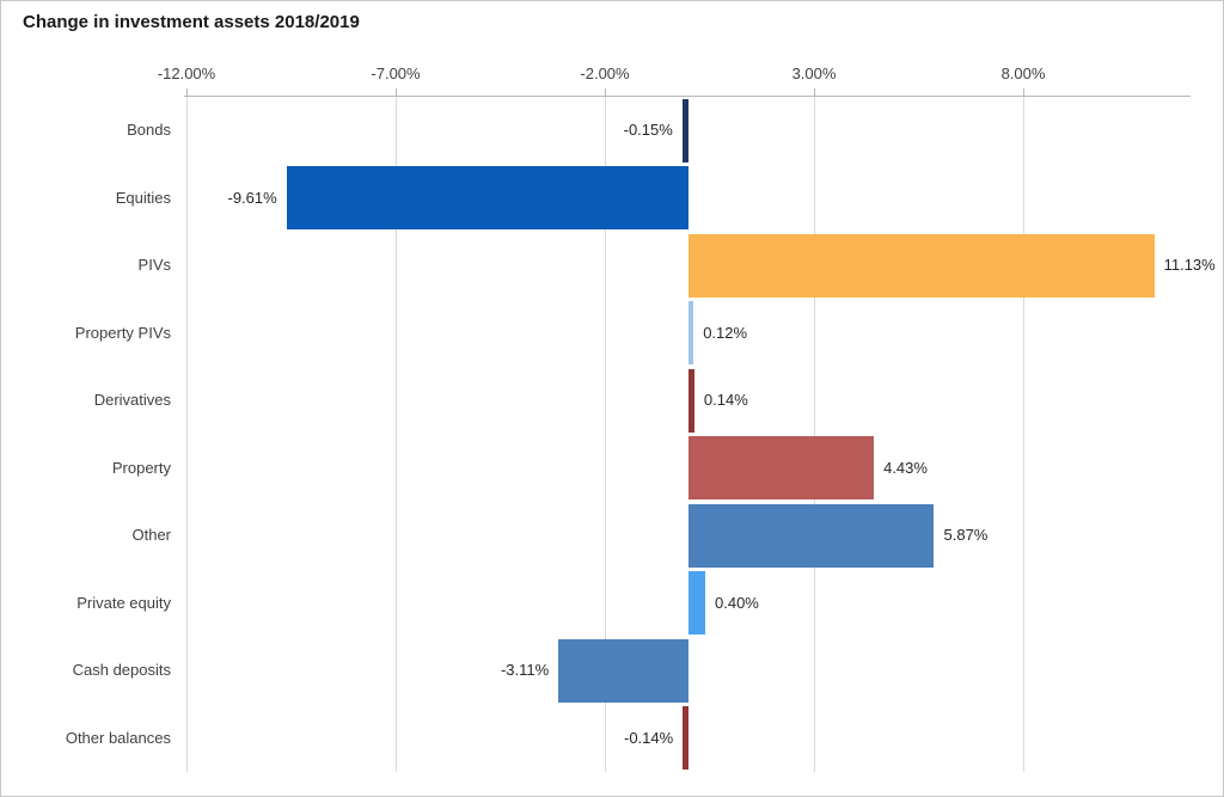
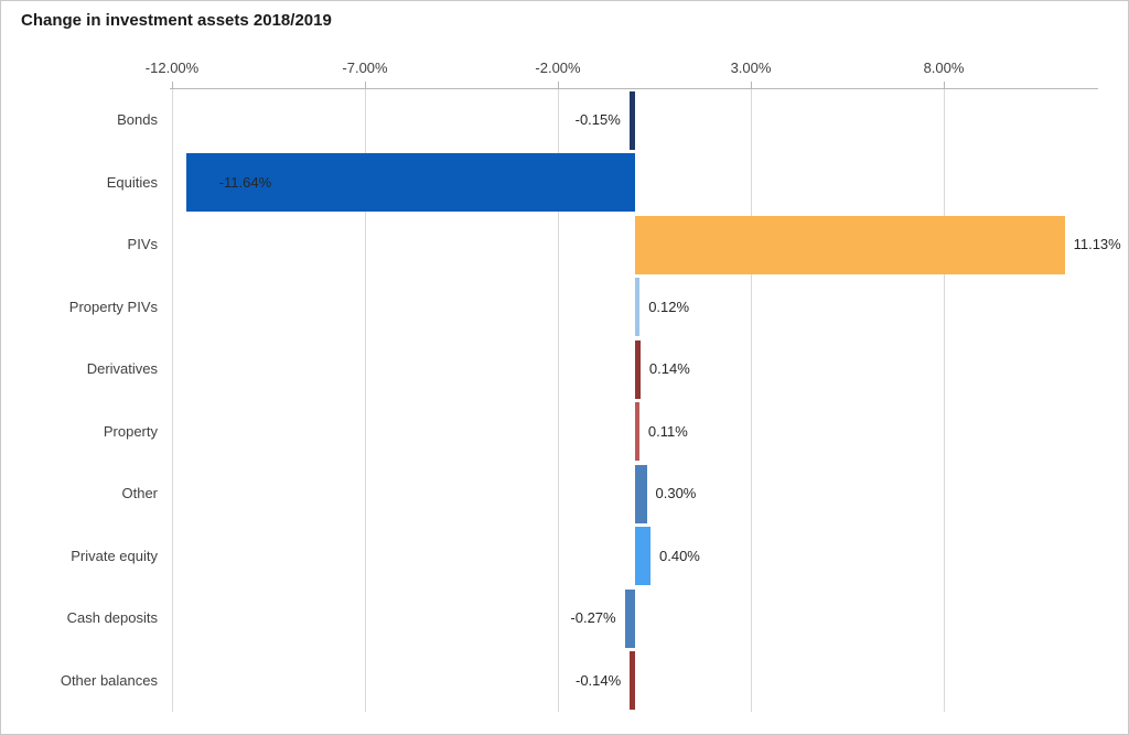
Equities: -9.61% -> -11.64%
Property: 4.43% -> 0.11%
Other: 5.87% -> 0.30%
Cash deposits: -3.11% -> -0.27%
